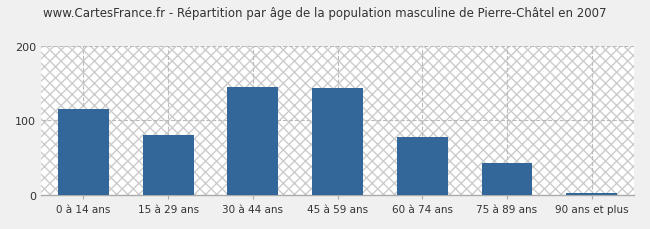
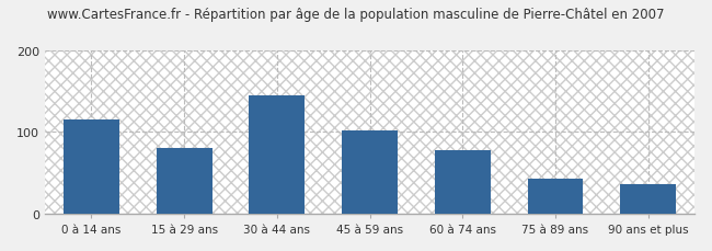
45 à 59 ans: 143 -> 102
90 ans et plus: 3 -> 36
